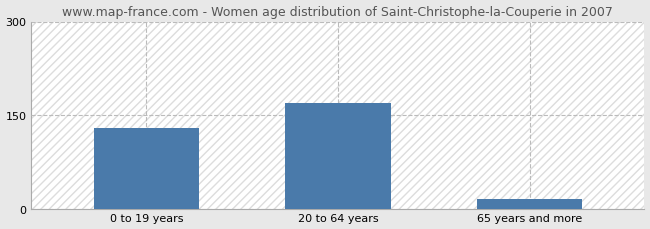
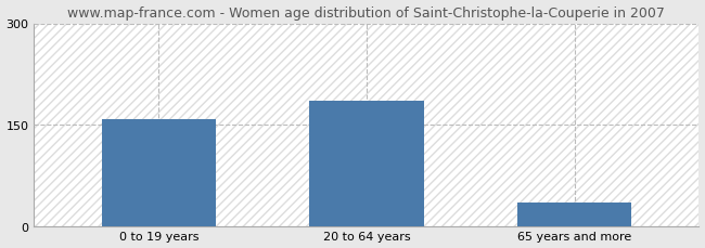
0 to 19 years: 130 -> 158
20 to 64 years: 170 -> 186
65 years and more: 15 -> 34
